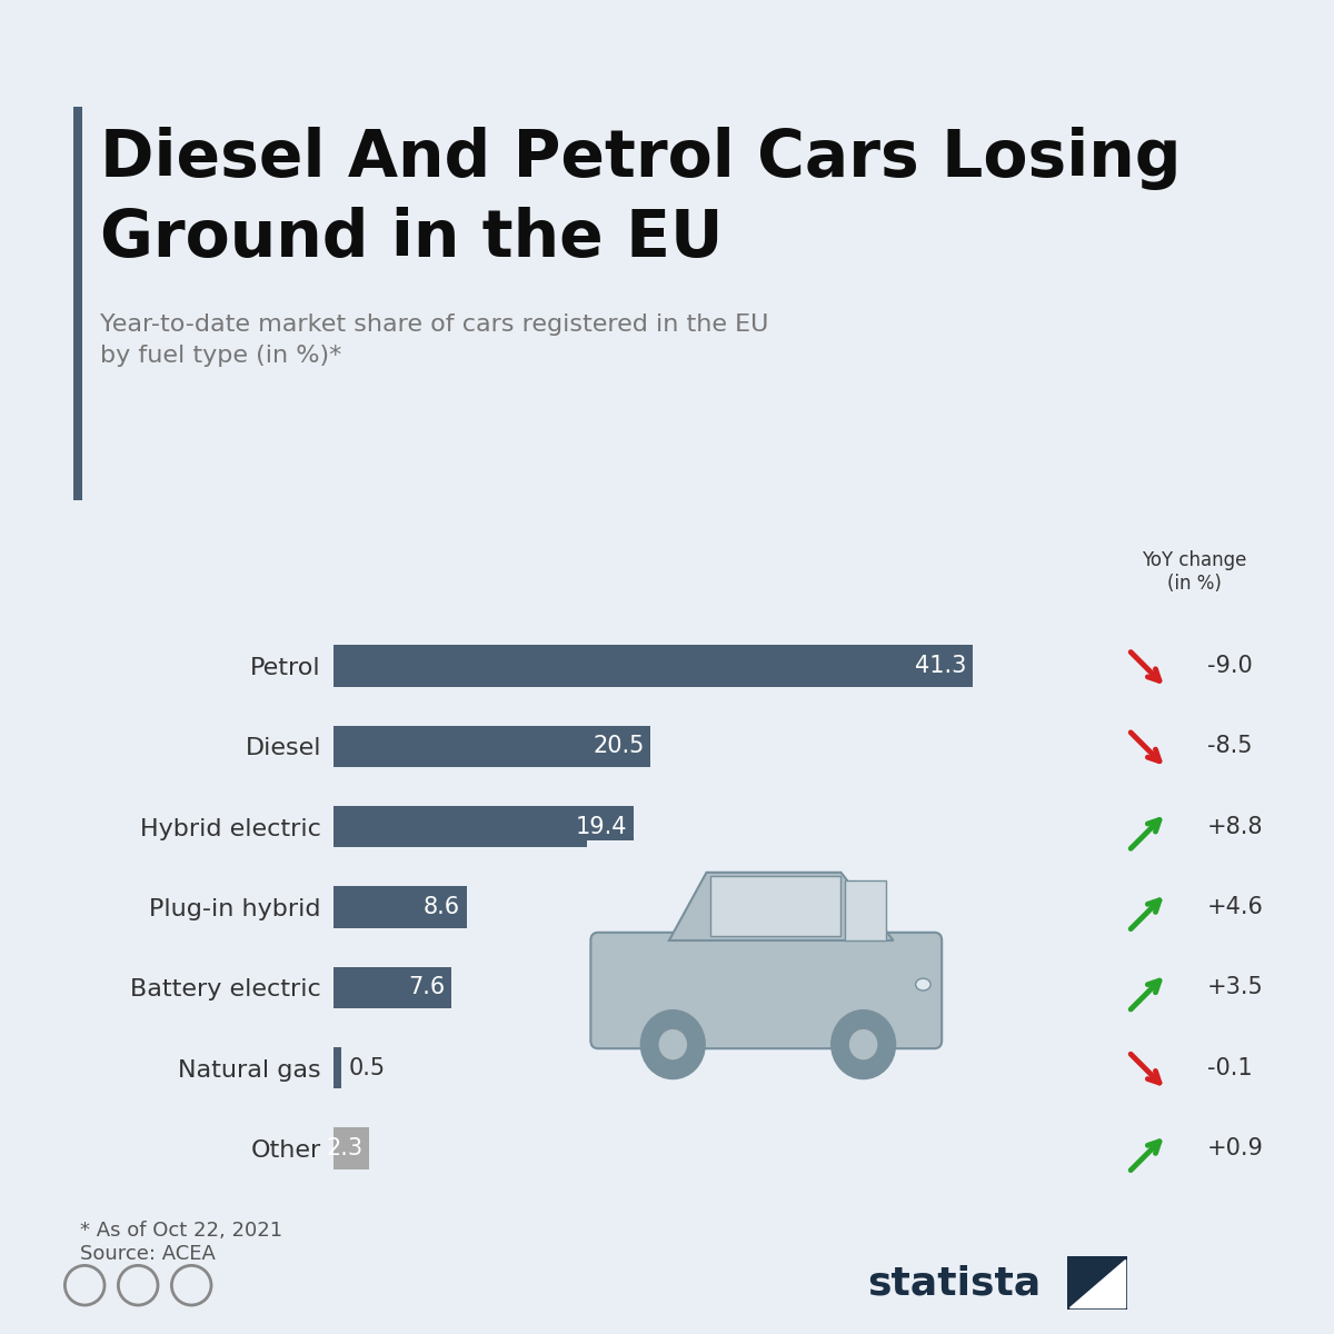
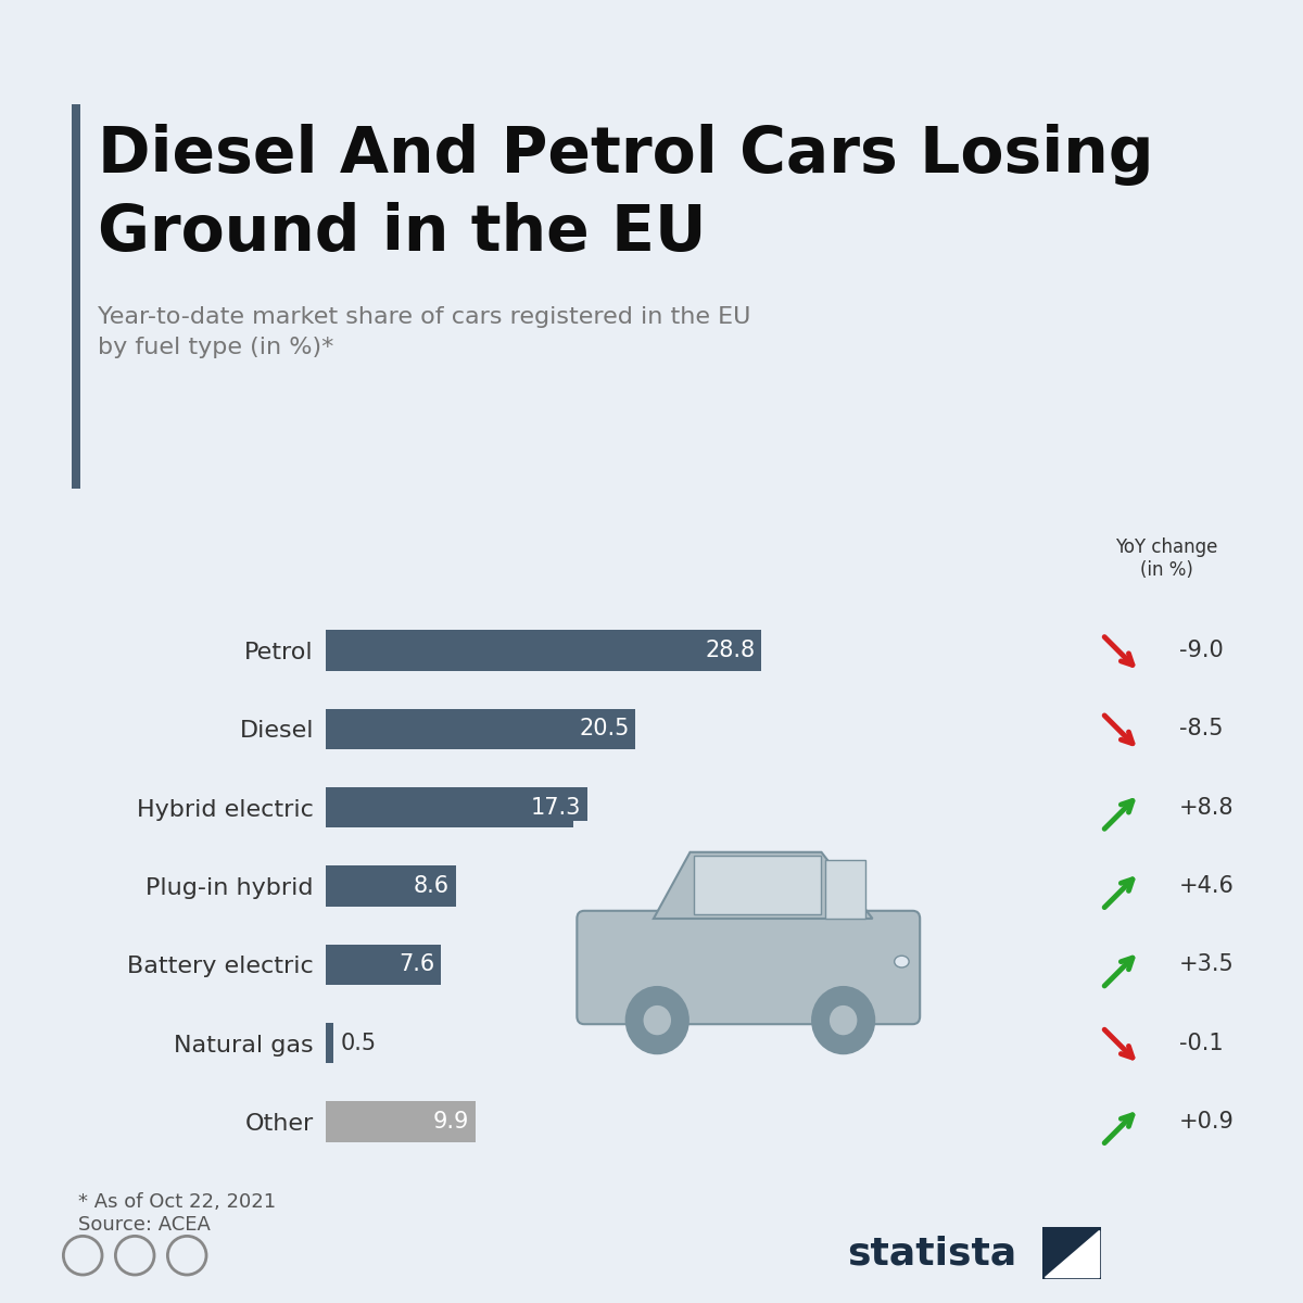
Petrol: 41.3 -> 28.8
Hybrid electric: 19.4 -> 17.3
Other: 2.3 -> 9.9
